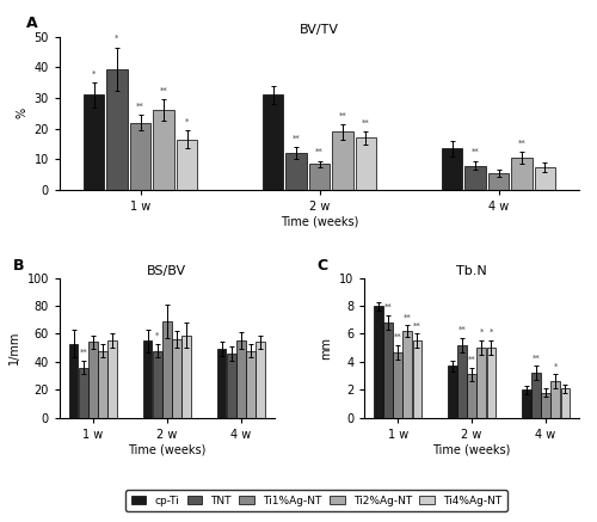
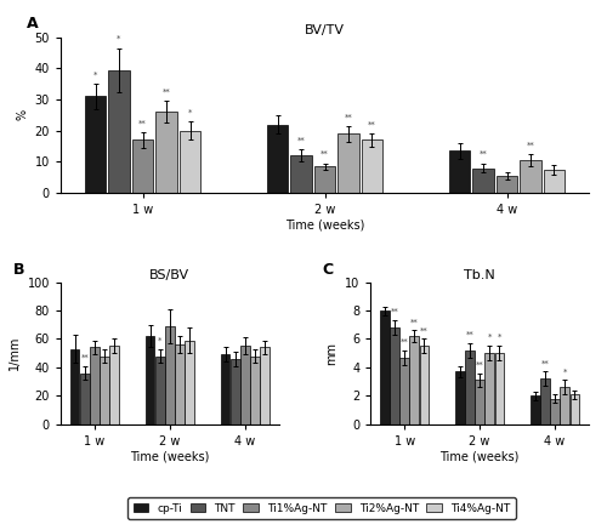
BV/TV/Ti1%Ag-NT/1 w: 22.0 -> 17.0
BV/TV/Ti4%Ag-NT/1 w: 16.5 -> 20.0
BV/TV/cp-Ti/2 w: 31.0 -> 22.0
BS/BV/cp-Ti/2 w: 55 -> 62
